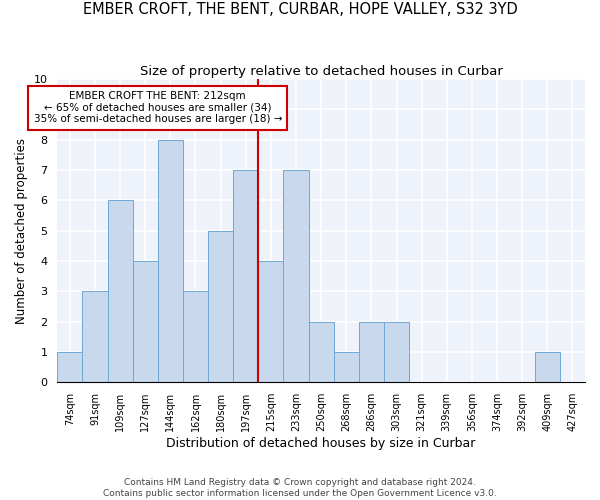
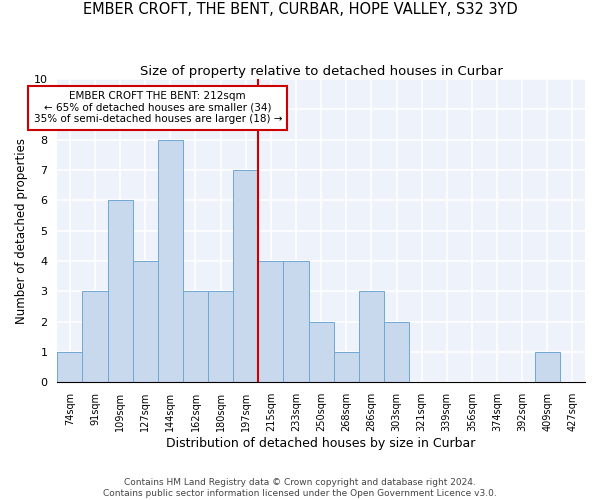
180sqm: 5 -> 3
233sqm: 7 -> 4
286sqm: 2 -> 3
